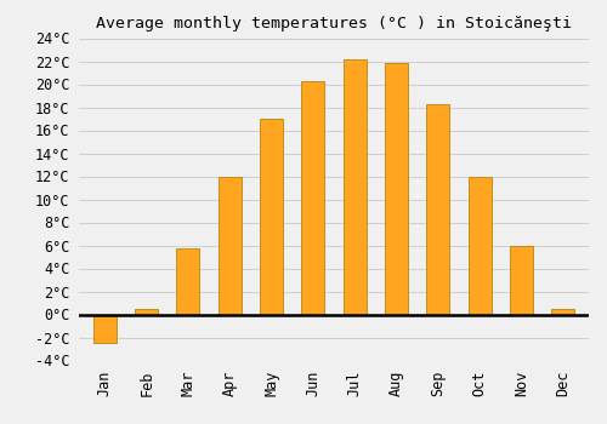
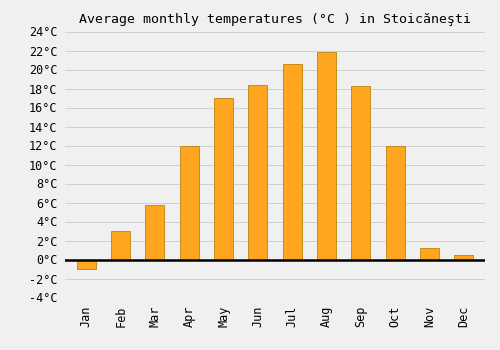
Jan: -2.5°C -> -1.0°C
Feb: 0.5°C -> 3.0°C
Jun: 20.3°C -> 18.4°C
Jul: 22.2°C -> 20.6°C
Nov: 6.0°C -> 1.2°C
